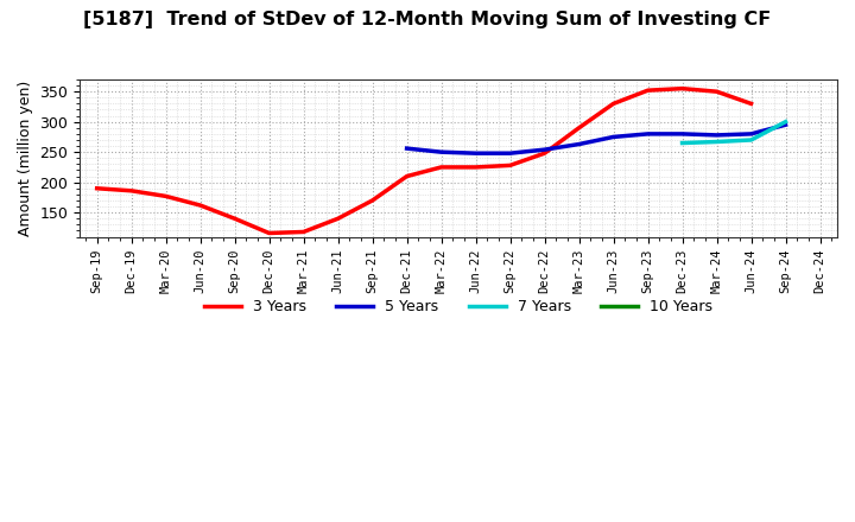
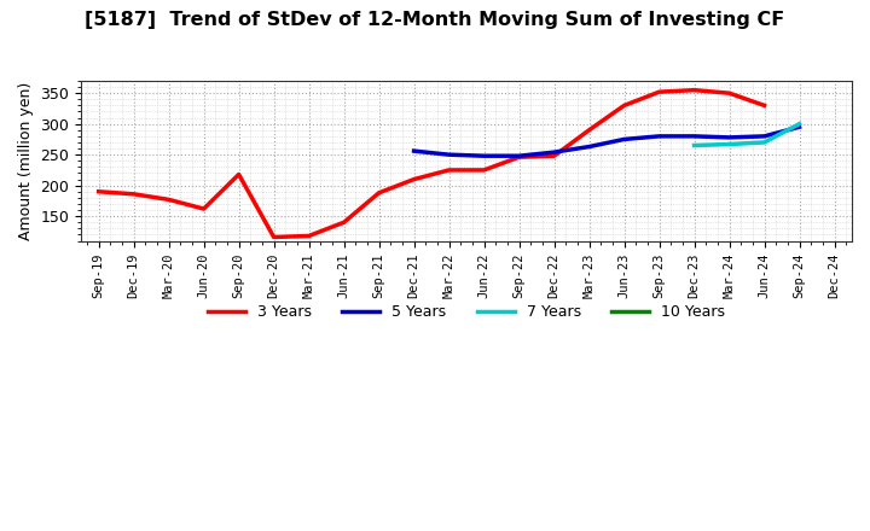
3 Years/Sep-20: 140 -> 218
3 Years/Sep-21: 170 -> 188
3 Years/Sep-22: 228 -> 246
